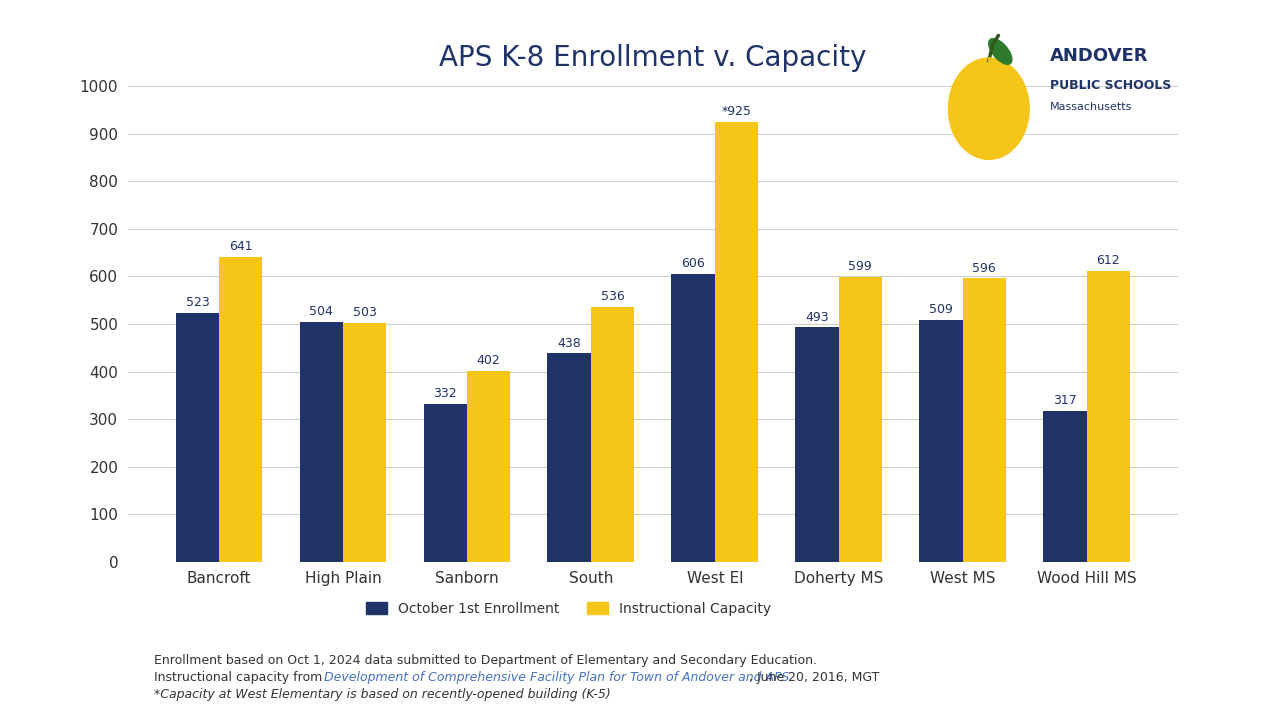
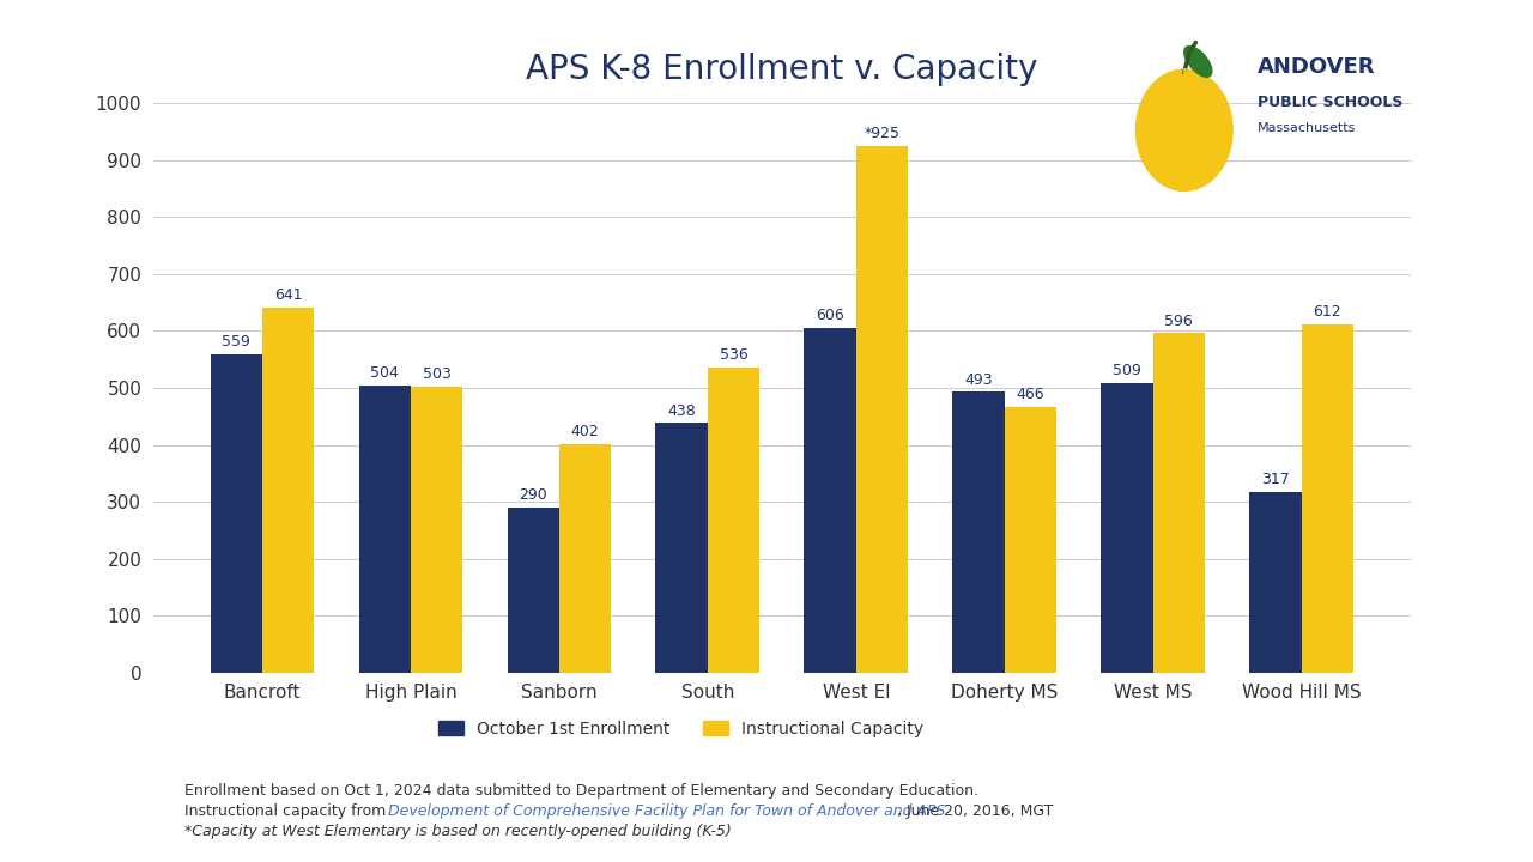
APS K-8 Enrollment v. Capacity/October 1st Enrollment/Bancroft: 523 -> 559
APS K-8 Enrollment v. Capacity/October 1st Enrollment/Sanborn: 332 -> 290
APS K-8 Enrollment v. Capacity/Instructional Capacity/Doherty MS: 599 -> 466
